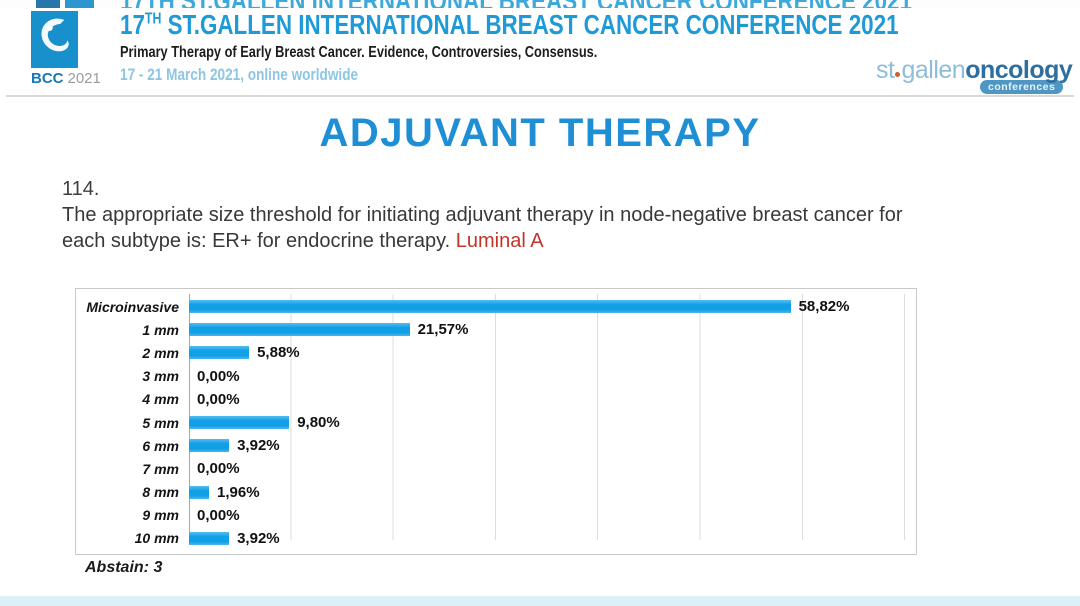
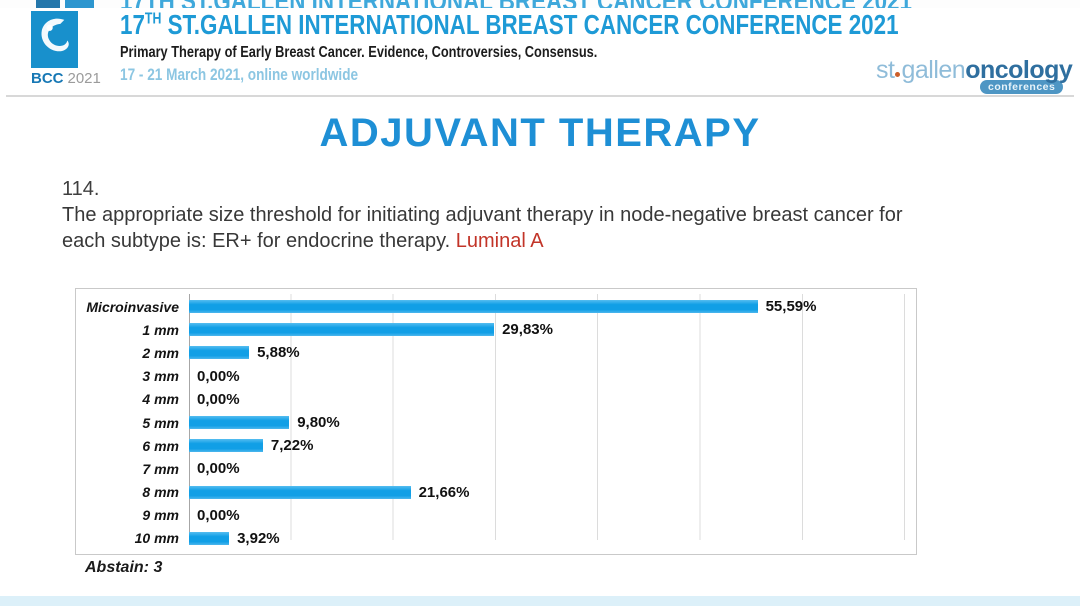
Microinvasive: 58,82% -> 55,59%
1 mm: 21,57% -> 29,83%
6 mm: 3,92% -> 7,22%
8 mm: 1,96% -> 21,66%
